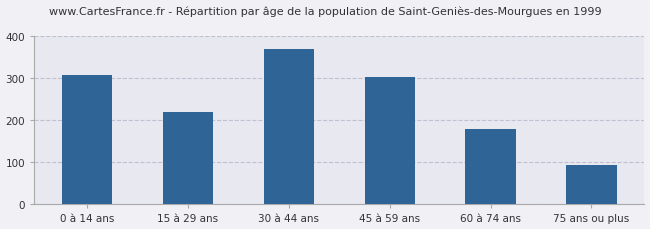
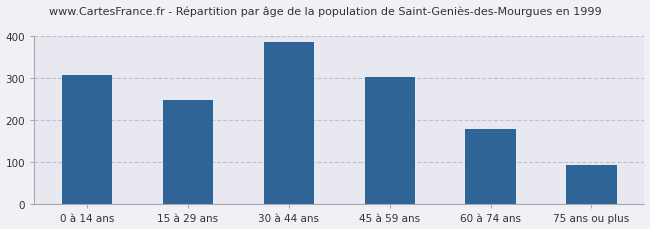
15 à 29 ans: 220 -> 248
30 à 44 ans: 370 -> 385
